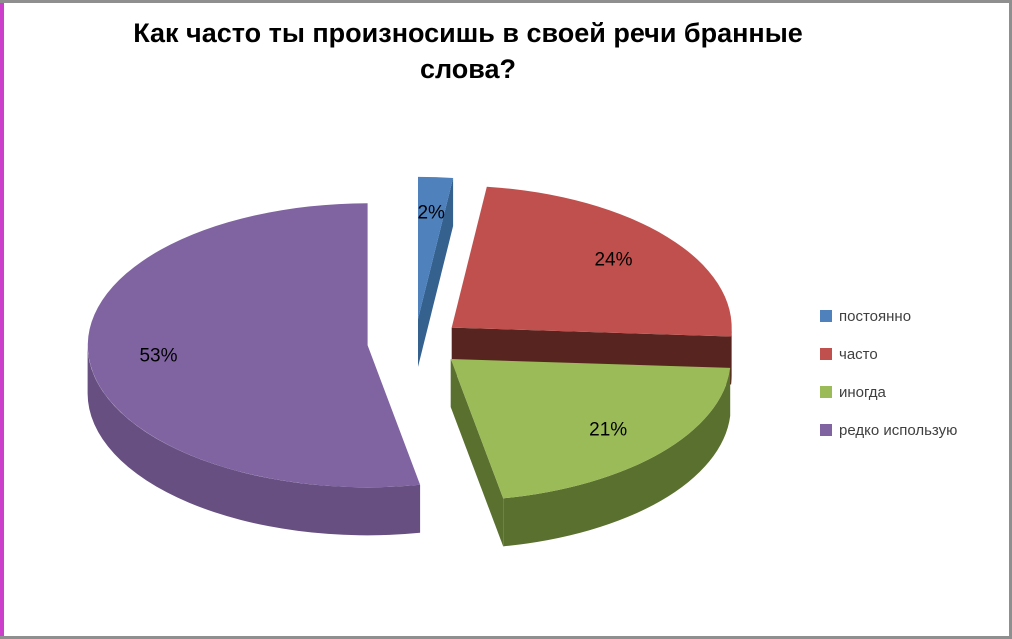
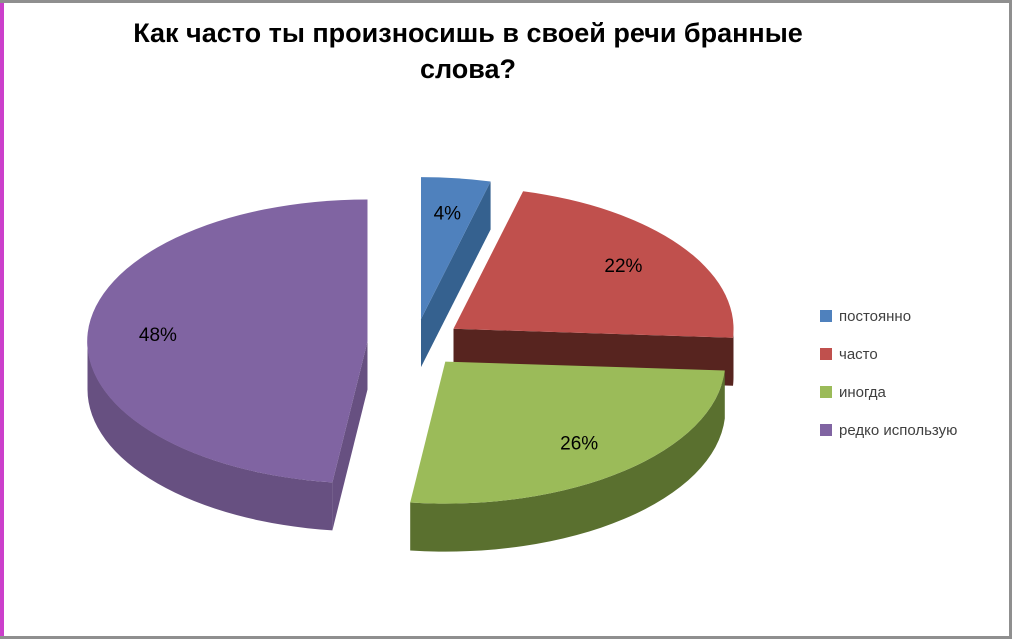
постоянно: 2% -> 4%
часто: 24% -> 22%
иногда: 21% -> 26%
редко использую: 53% -> 48%
